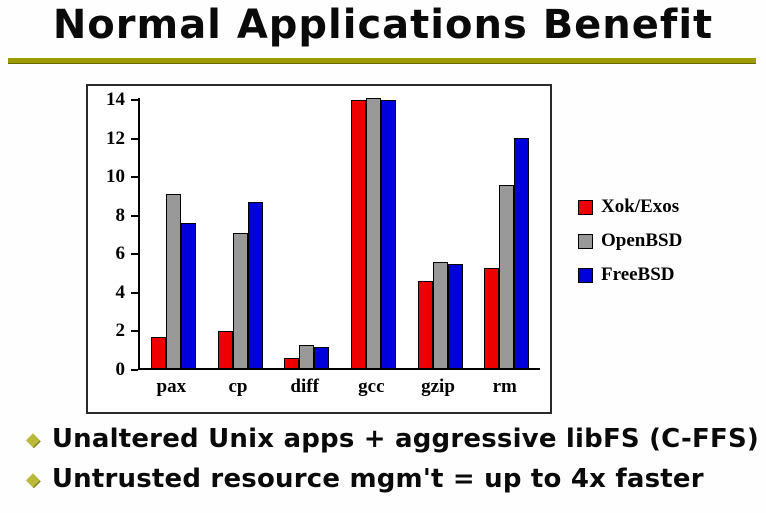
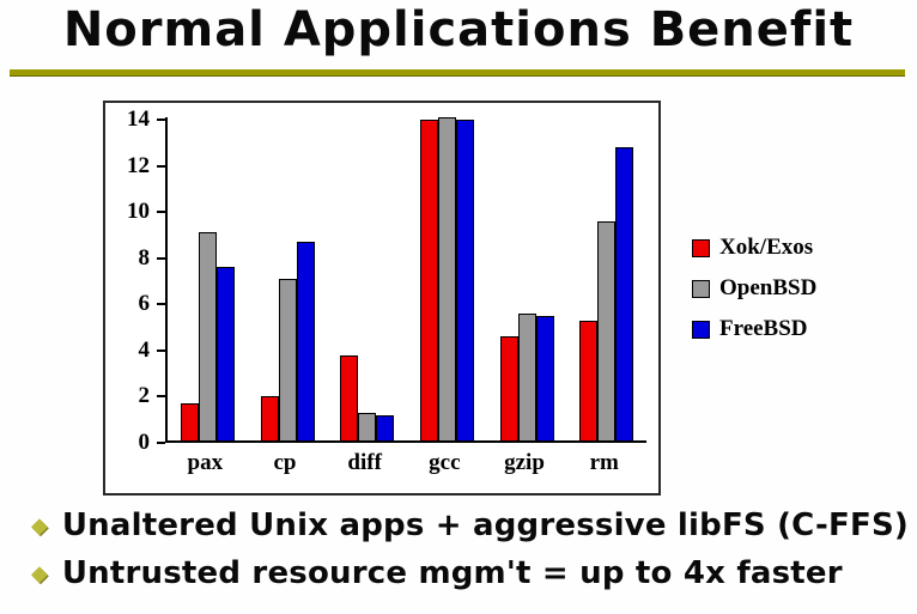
Xok/Exos/diff: 0.5 -> 3.7
FreeBSD/rm: 11.9 -> 12.7
